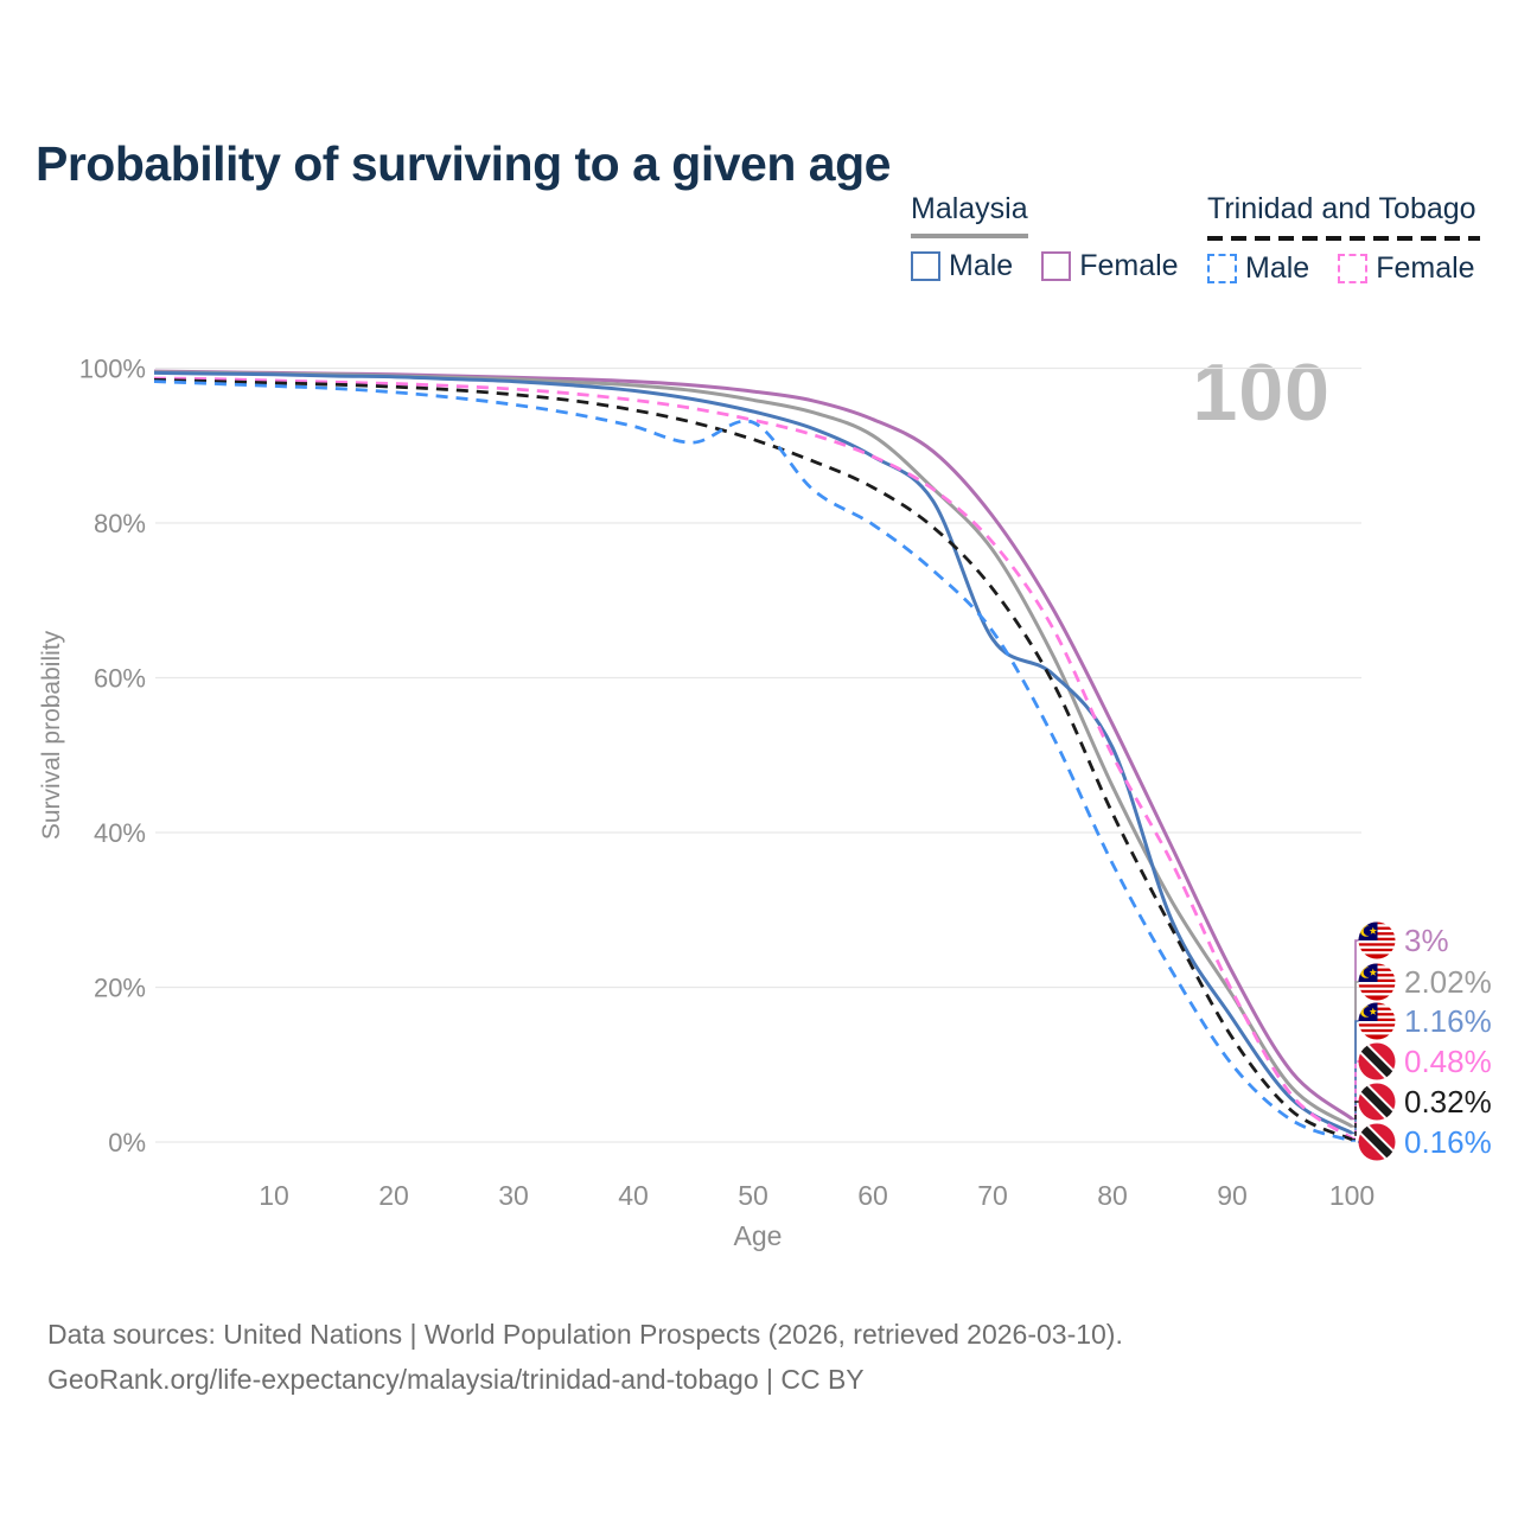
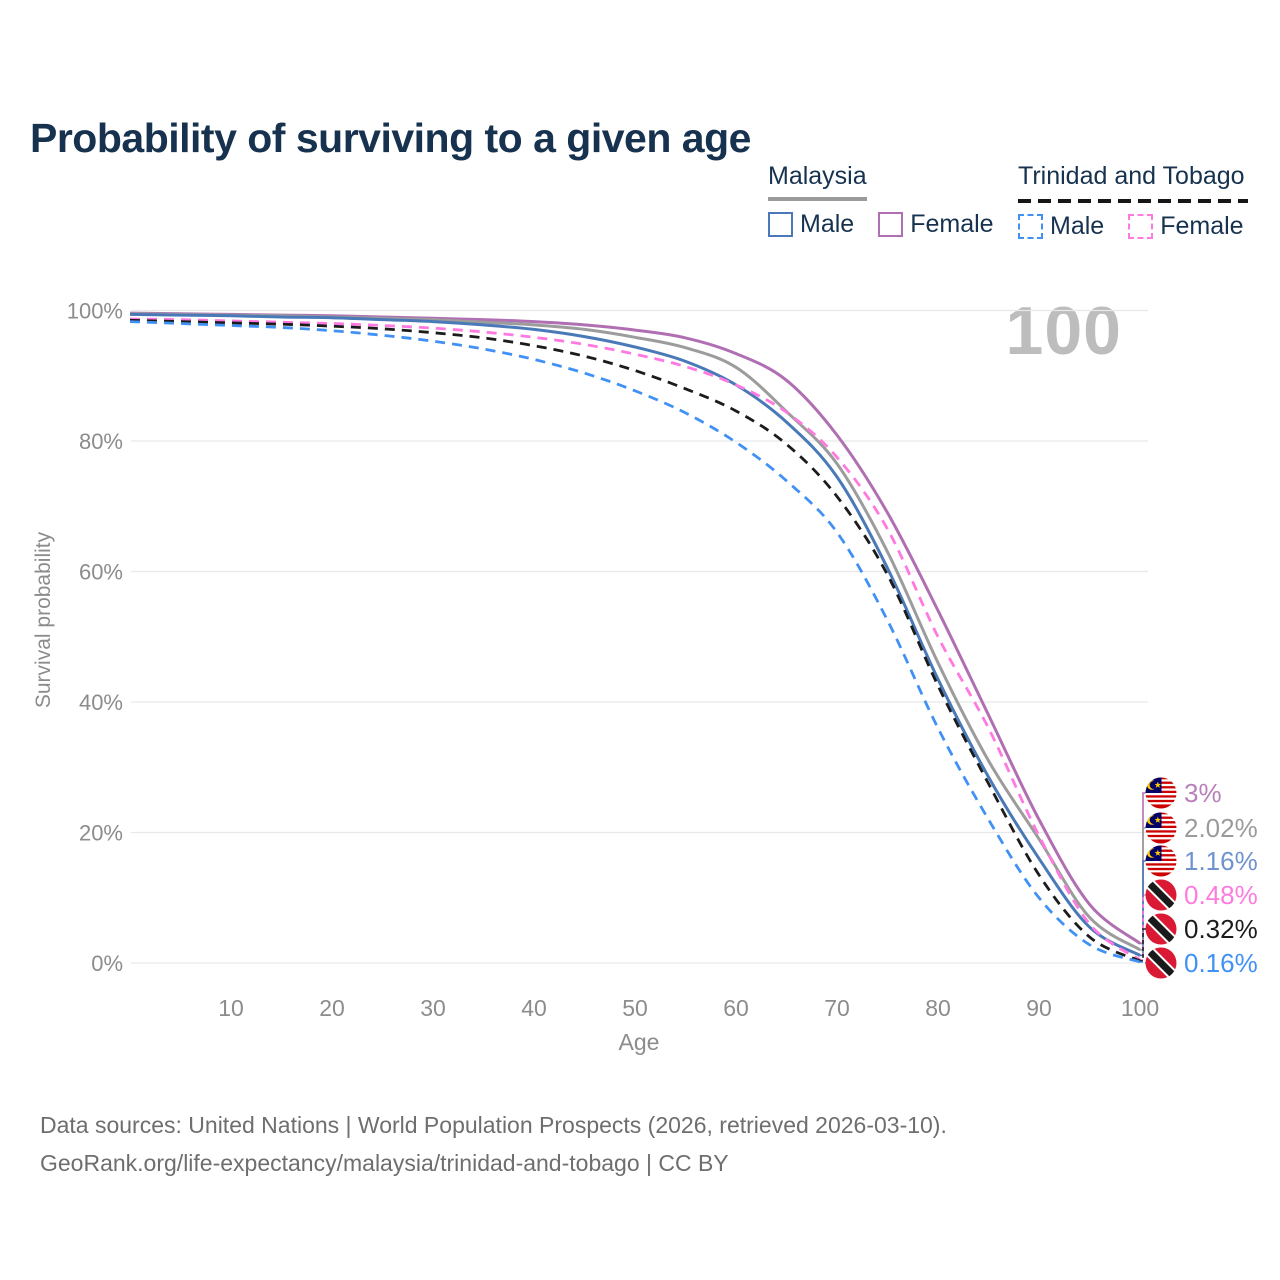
Trinidad and Tobago Male/50: 93% -> 88%
Malaysia Male/70: 65% -> 74%
Malaysia Male/80: 51% -> 44%
